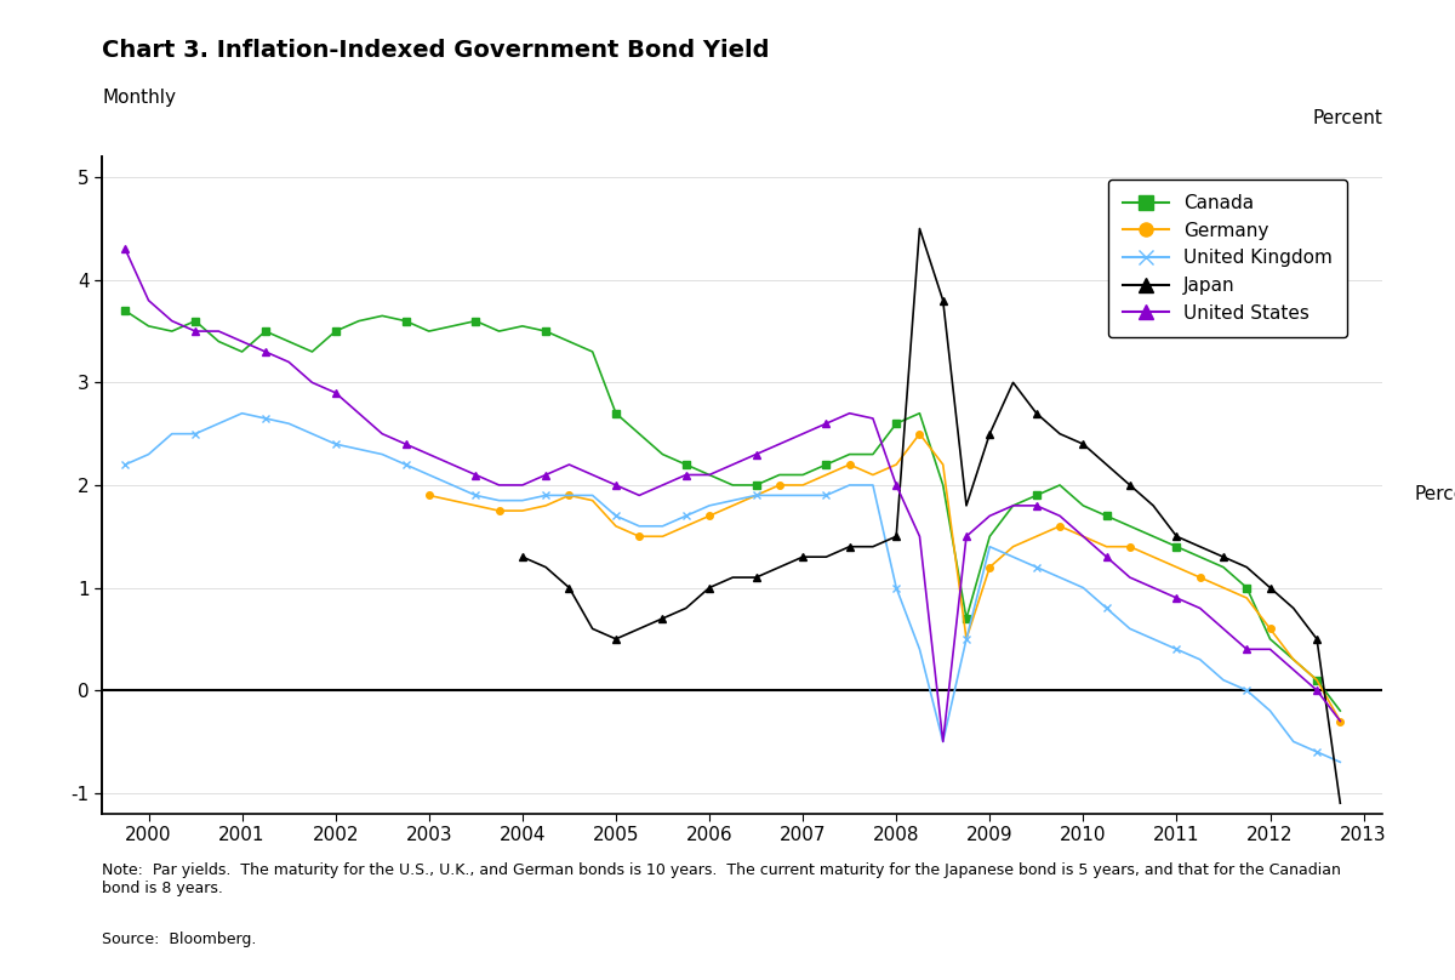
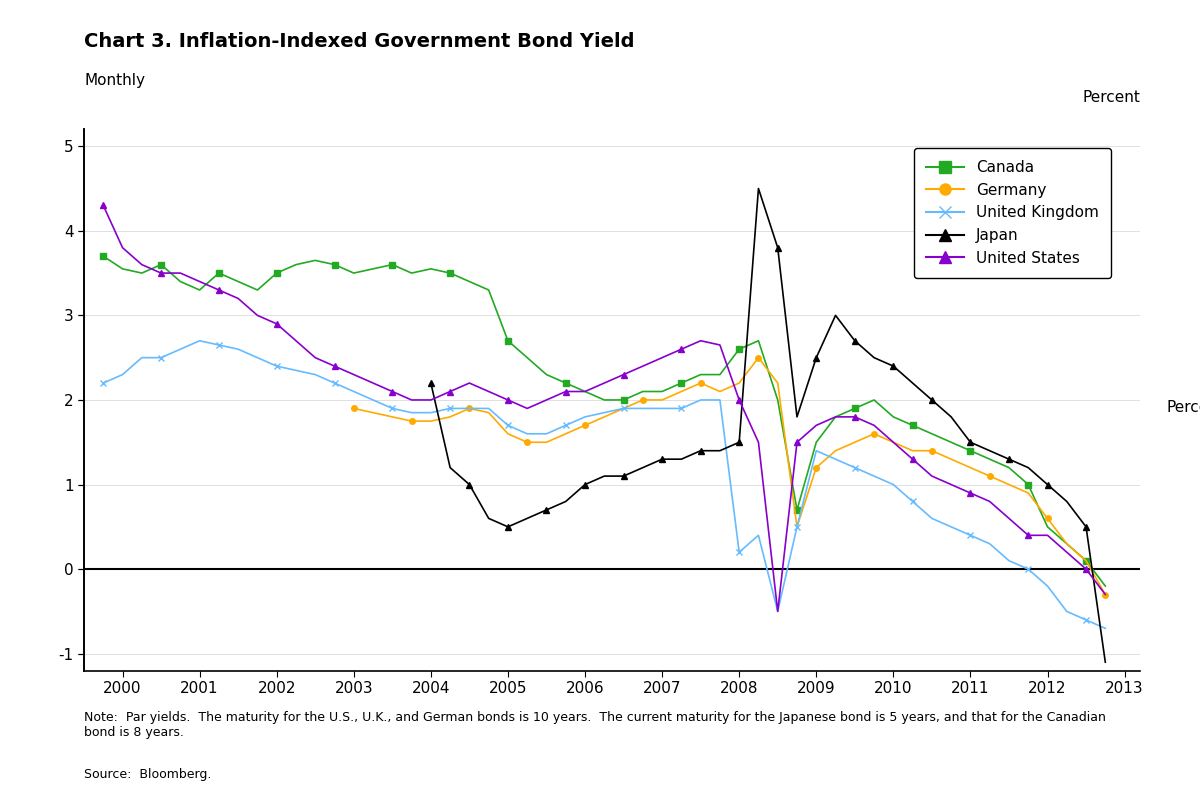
Japan/2004: 1.3 -> 2.2
United Kingdom/2008: 1.00 -> 0.20
